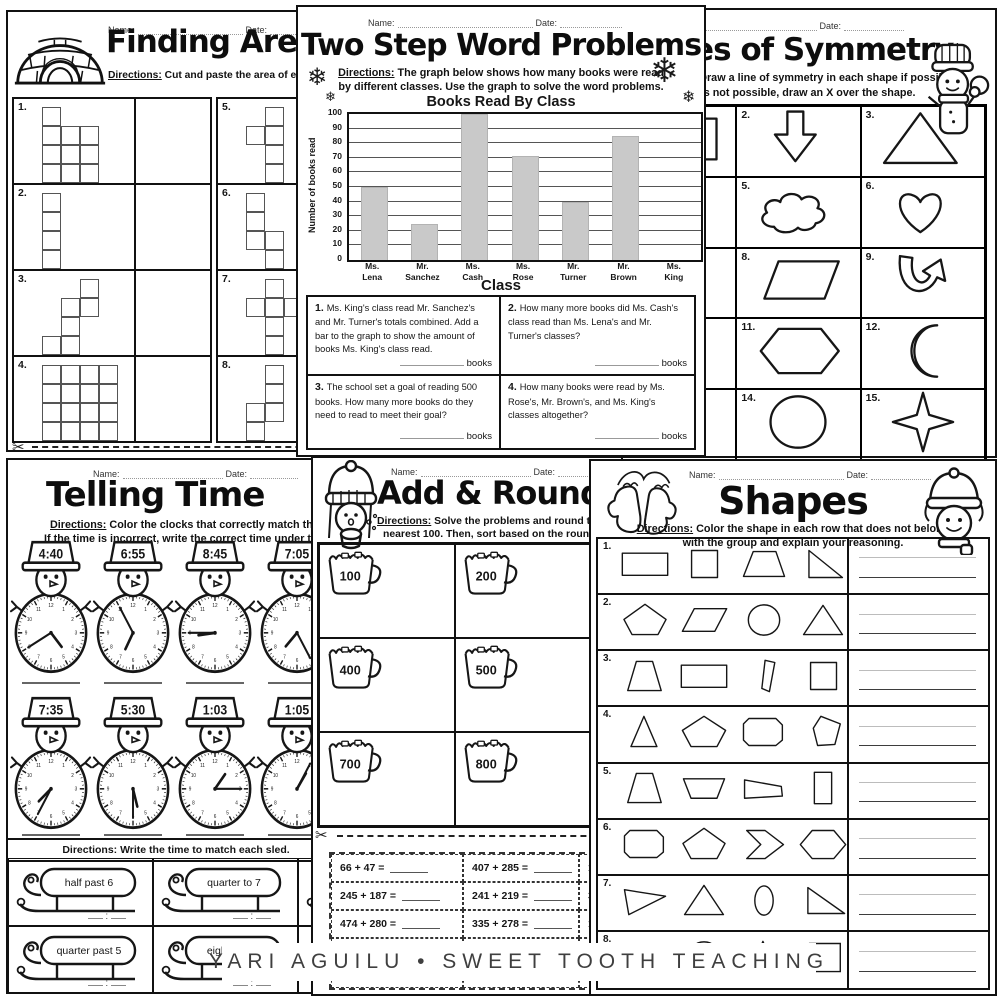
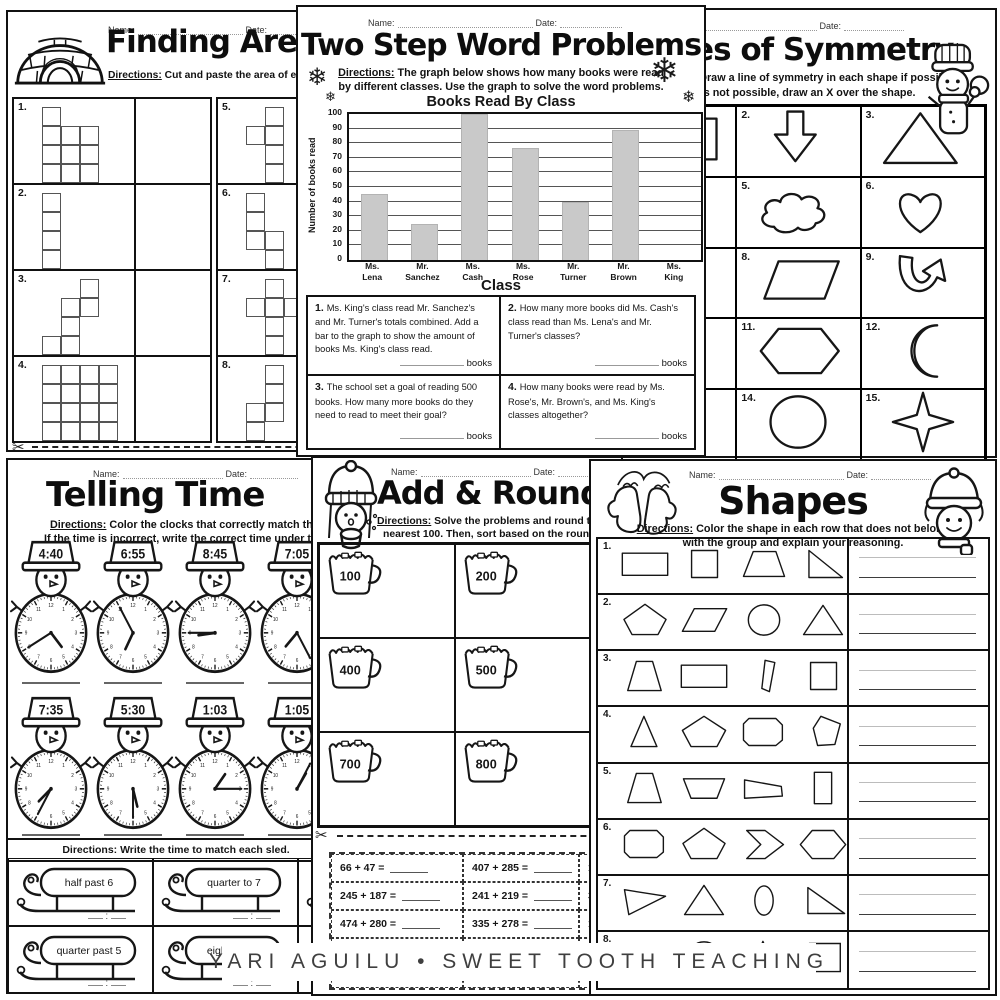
Ms. Lena: 50 -> 45
Ms. Rose: 71 -> 77
Mr. Brown: 85 -> 89
